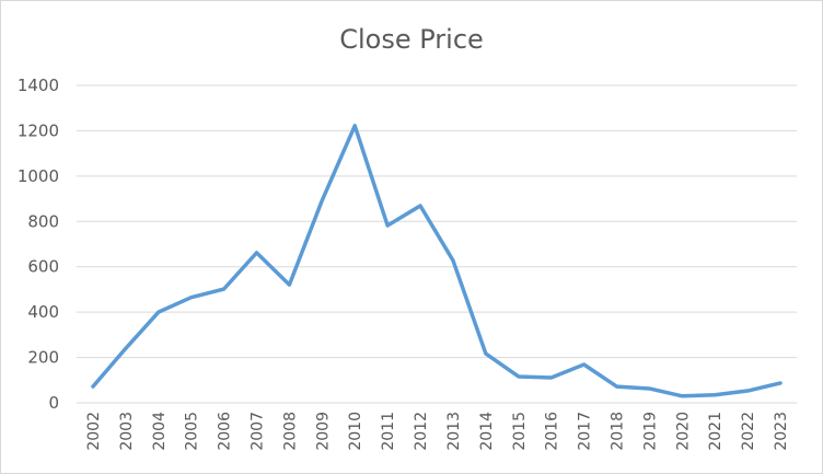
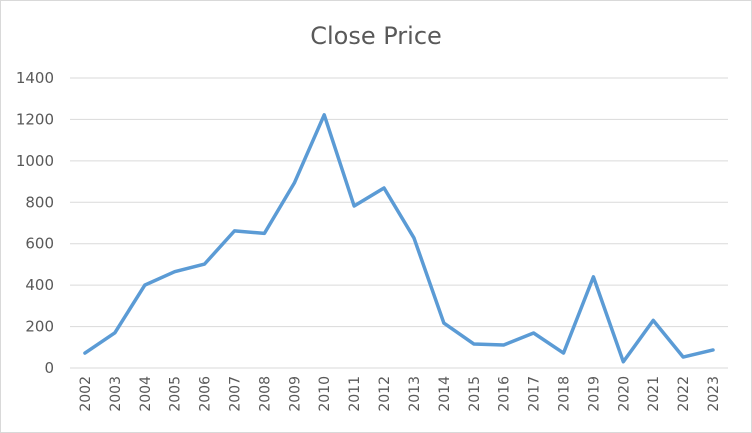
2003: 240 -> 170
2008: 520 -> 650
2019: 60 -> 440
2021: 40 -> 230
